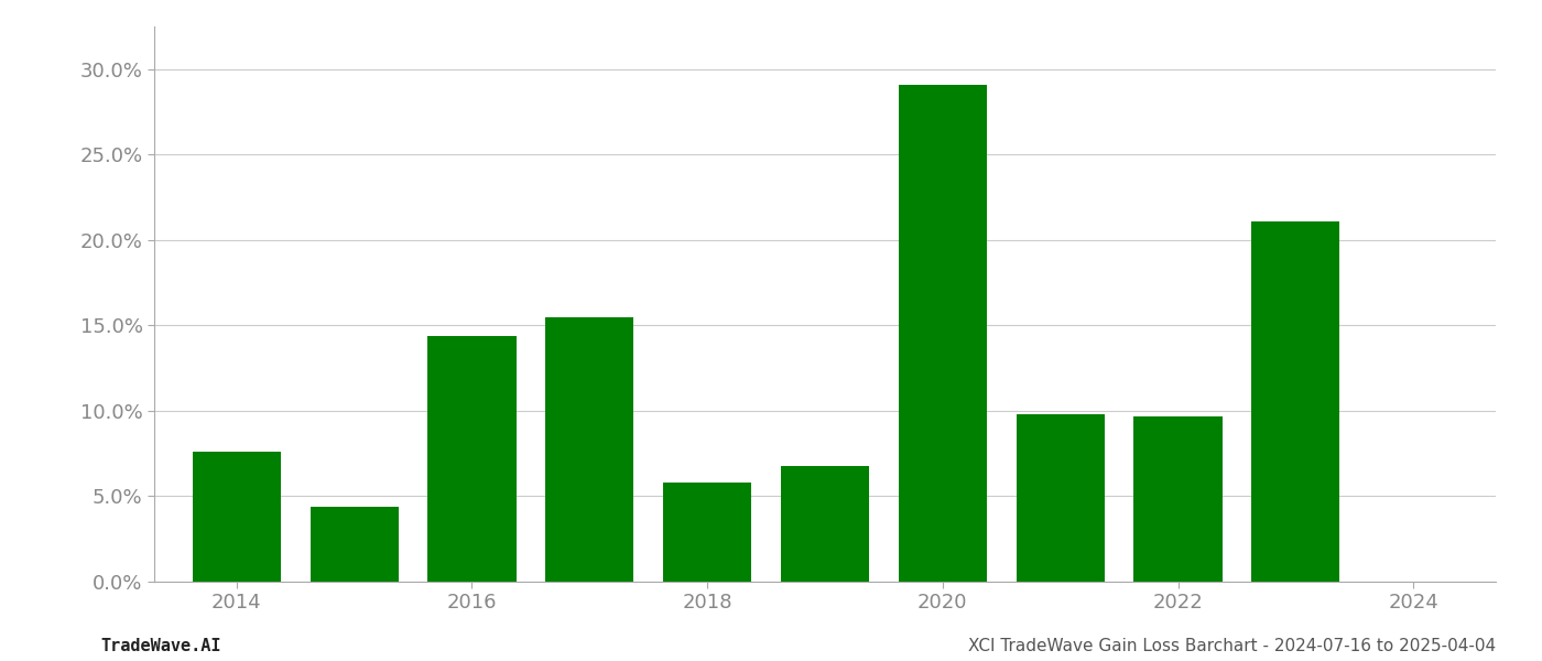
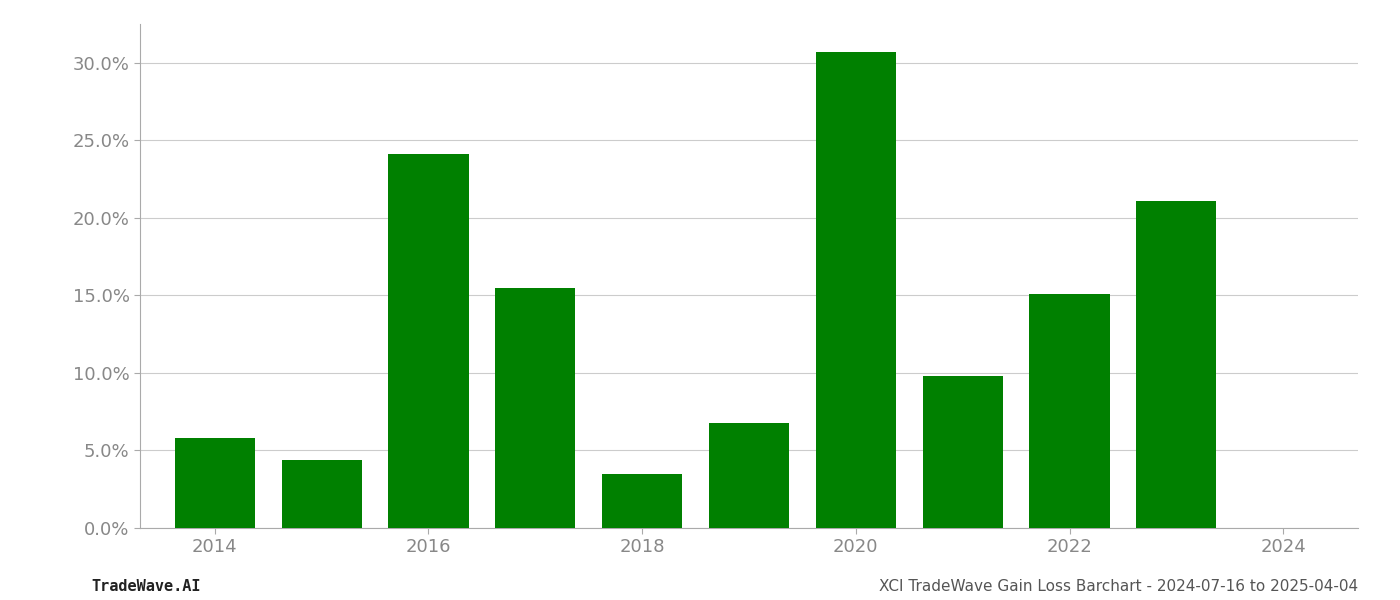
2014: 7.6% -> 5.8%
2016: 14.4% -> 24.1%
2018: 5.8% -> 3.5%
2020: 29.1% -> 30.7%
2022: 9.7% -> 15.1%
